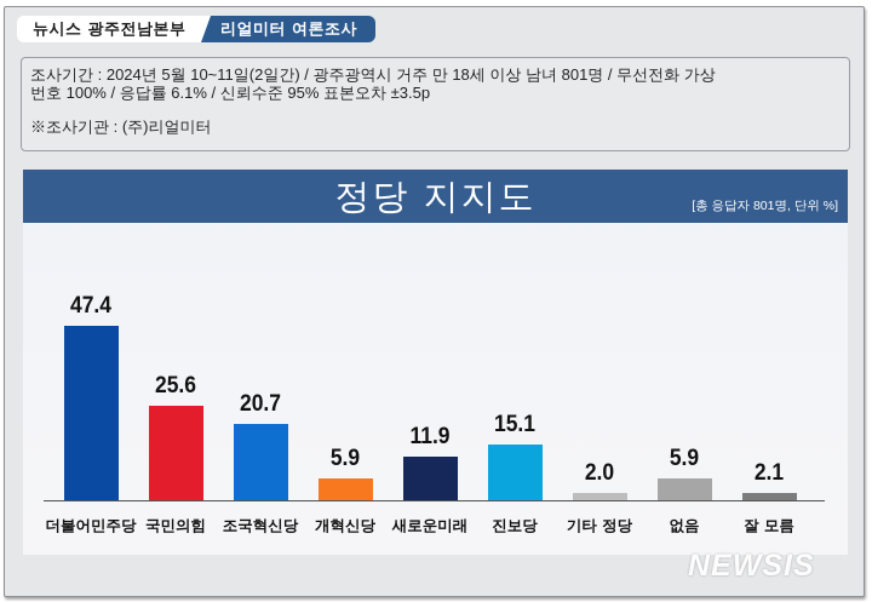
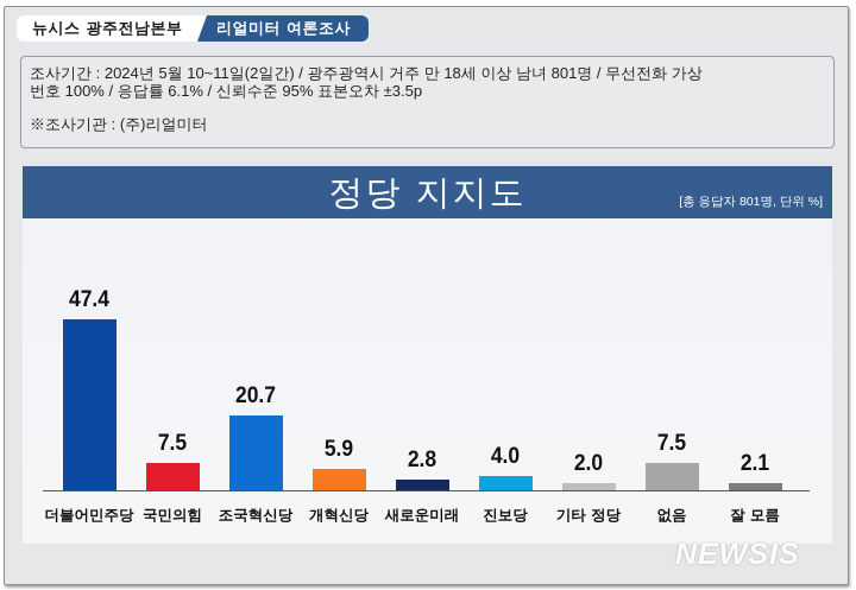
국민의힘: 25.6 -> 7.5
새로운미래: 11.9 -> 2.8
진보당: 15.1 -> 4.0
없음: 5.9 -> 7.5
